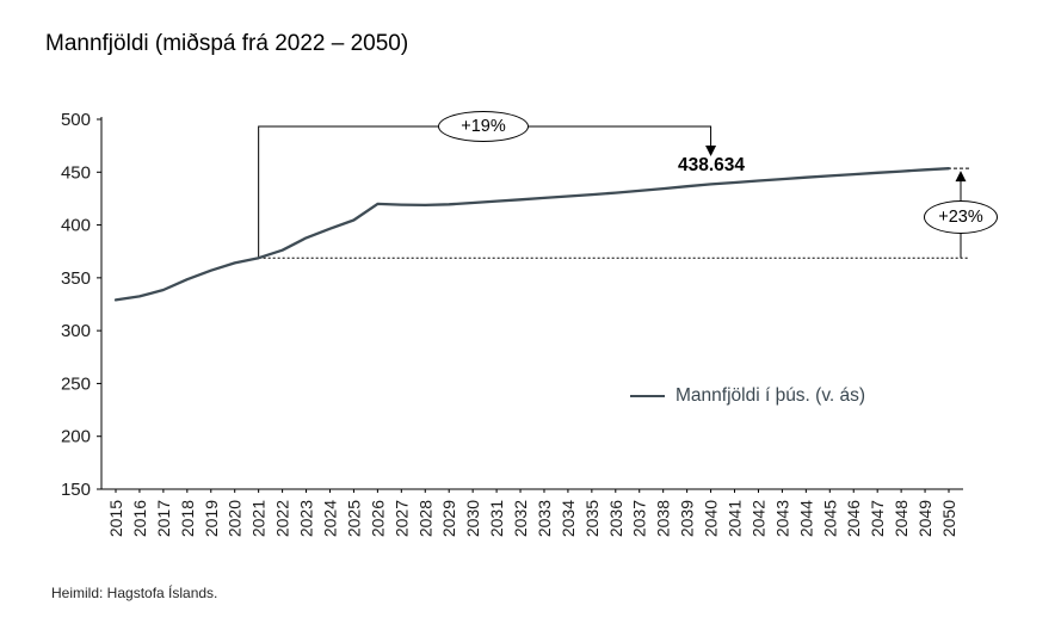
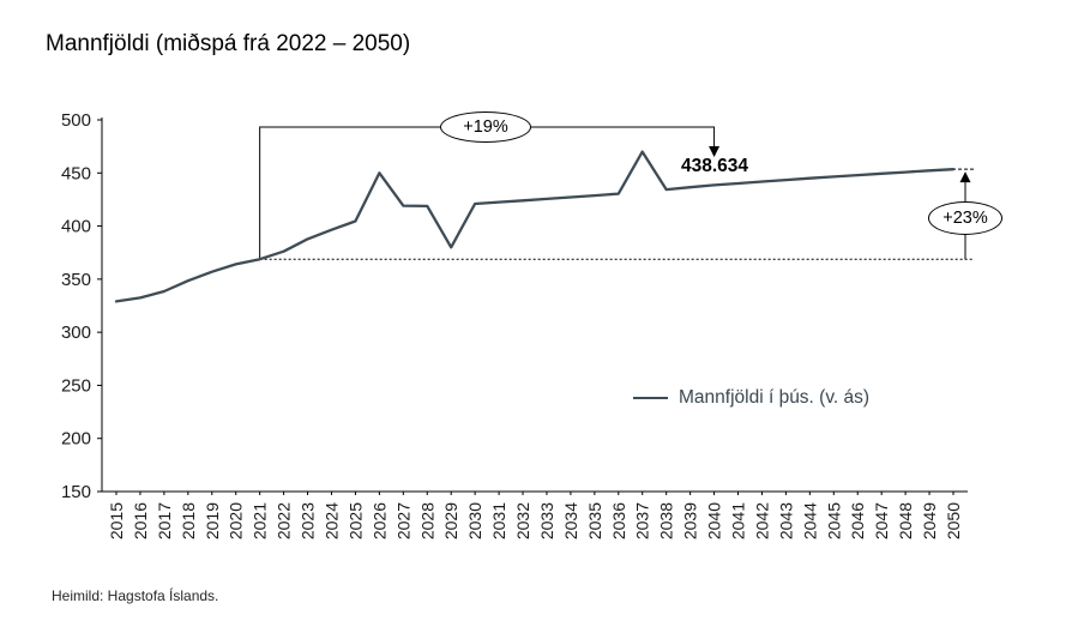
2026: 420 -> 450
2029: 420 -> 380
2037: 430 -> 470
